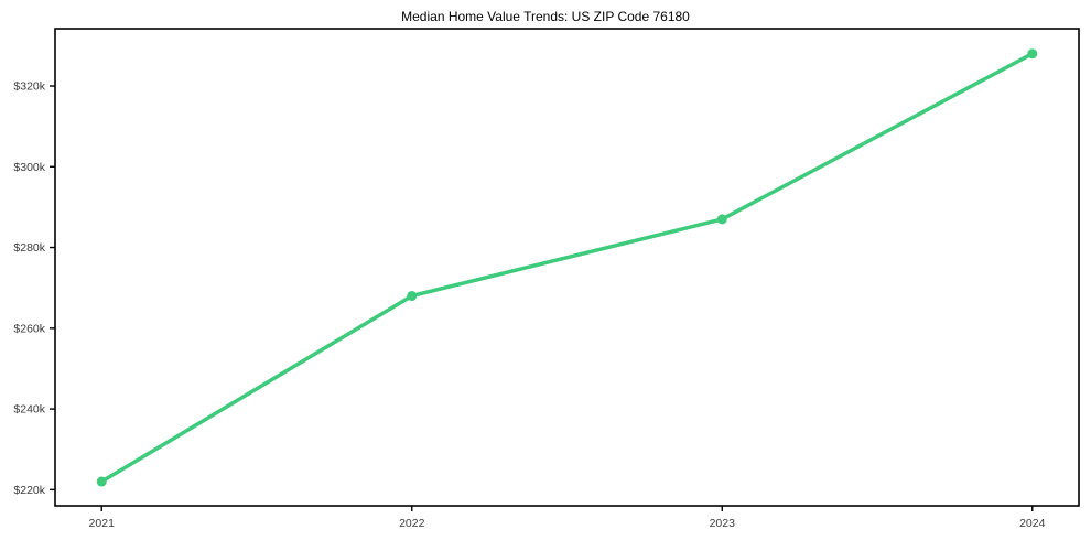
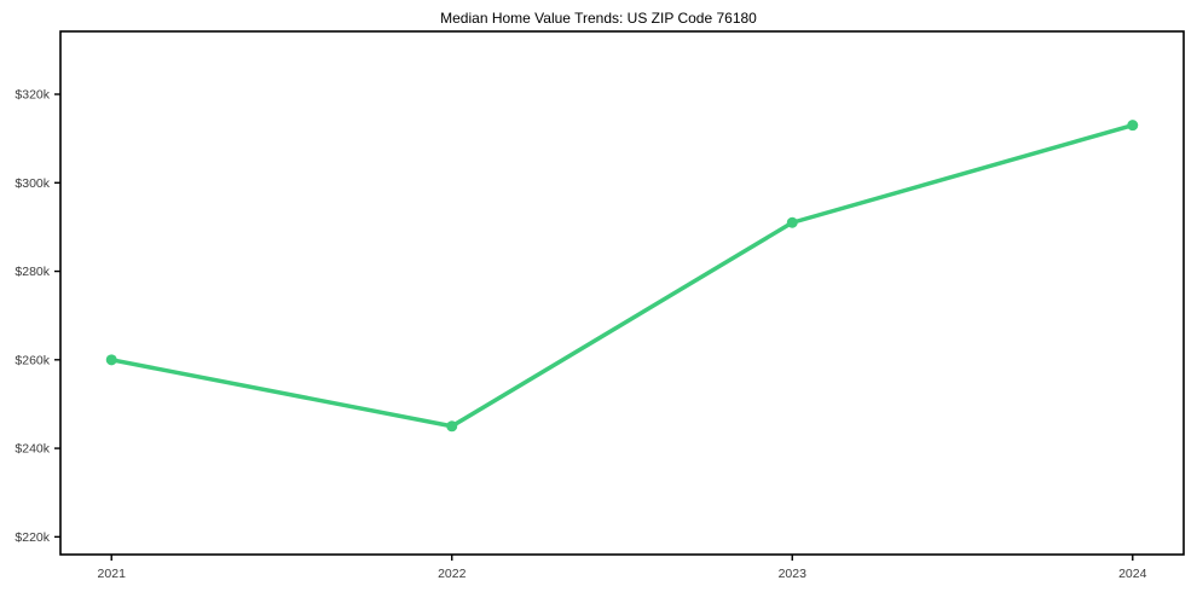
2021: $222k -> $260k
2022: $268k -> $245k
2023: $287k -> $291k
2024: $328k -> $313k
